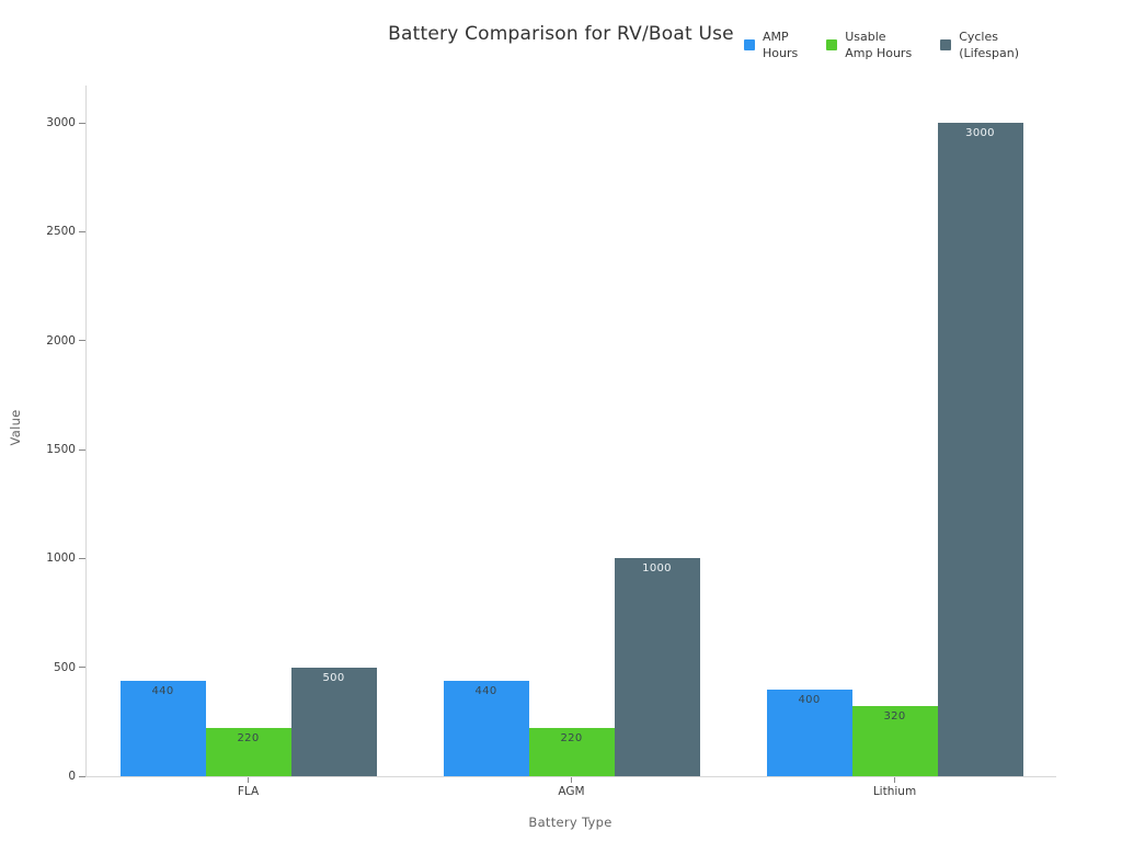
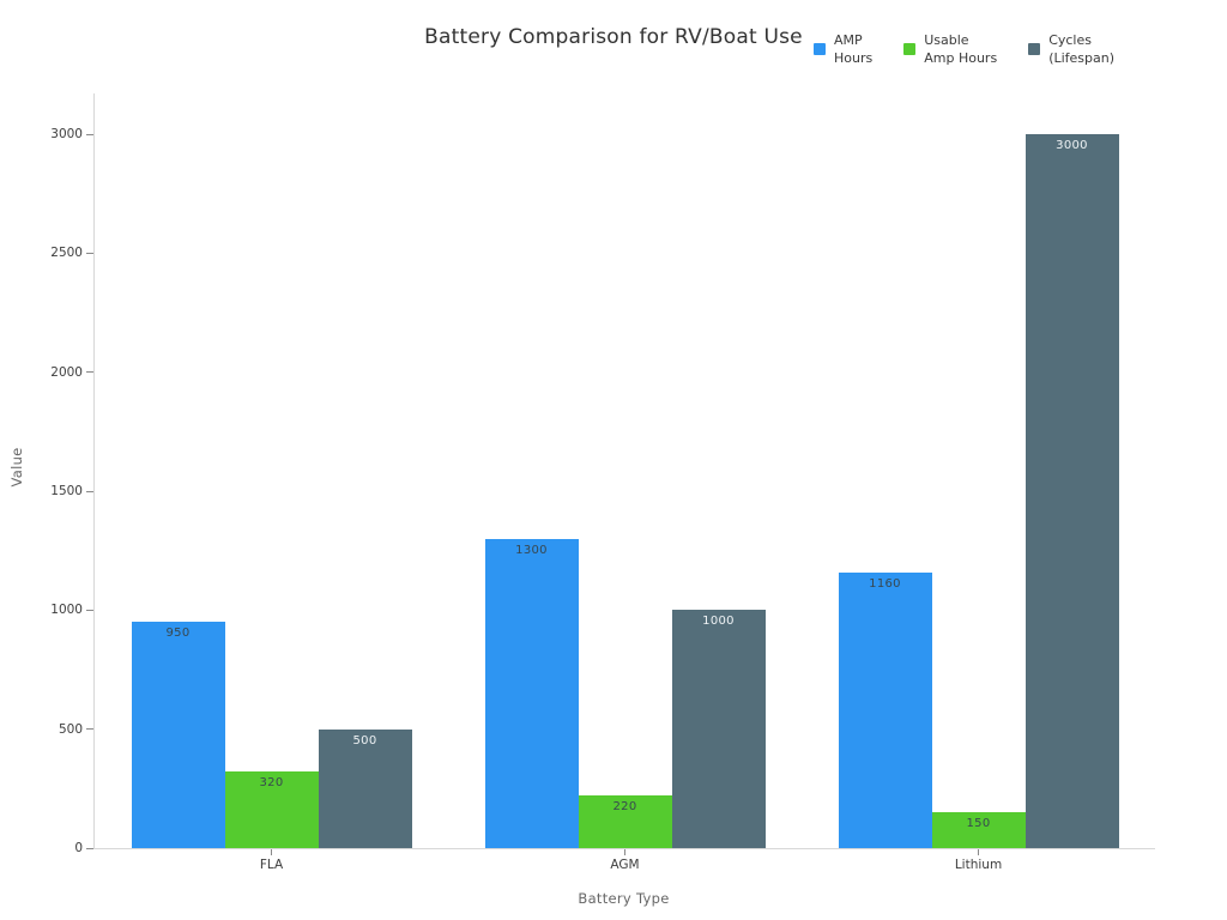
AMP Hours/FLA: 440 -> 950
Usable Amp Hours/FLA: 220 -> 320
AMP Hours/AGM: 440 -> 1300
AMP Hours/Lithium: 400 -> 1160
Usable Amp Hours/Lithium: 320 -> 150
